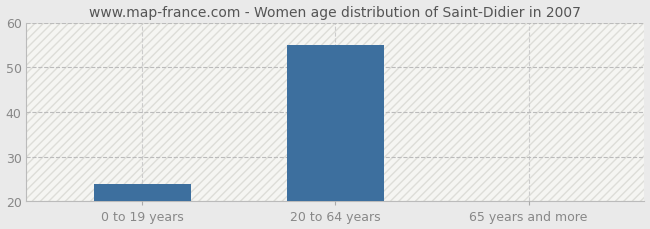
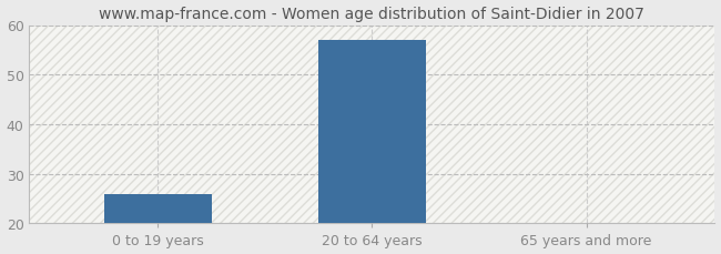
0 to 19 years: 24 -> 26
20 to 64 years: 55 -> 57
